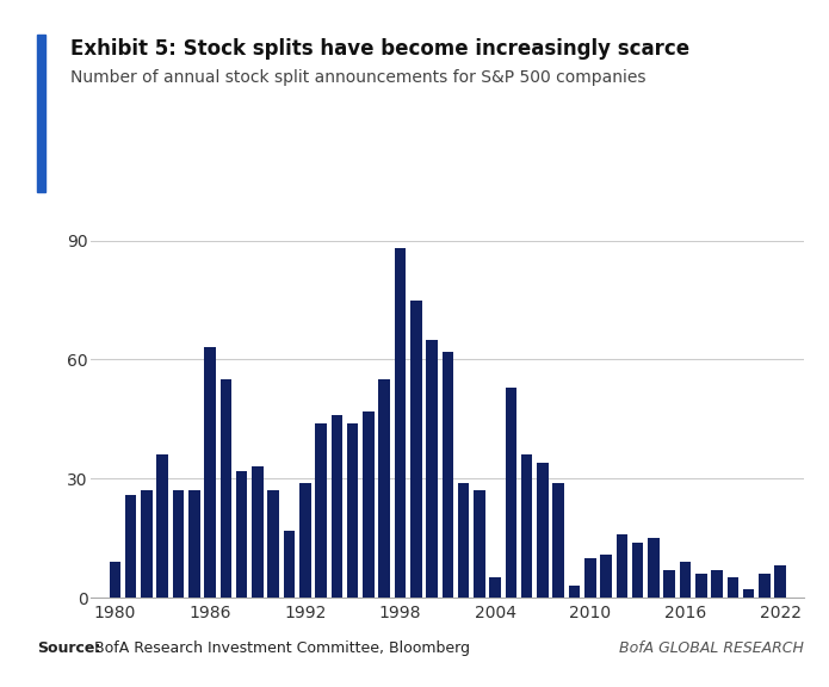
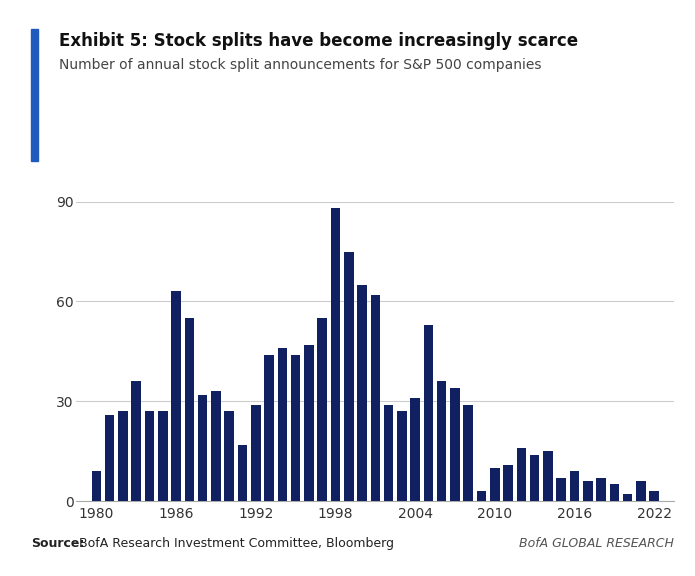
2004: 5 -> 31
2022: 8 -> 3
